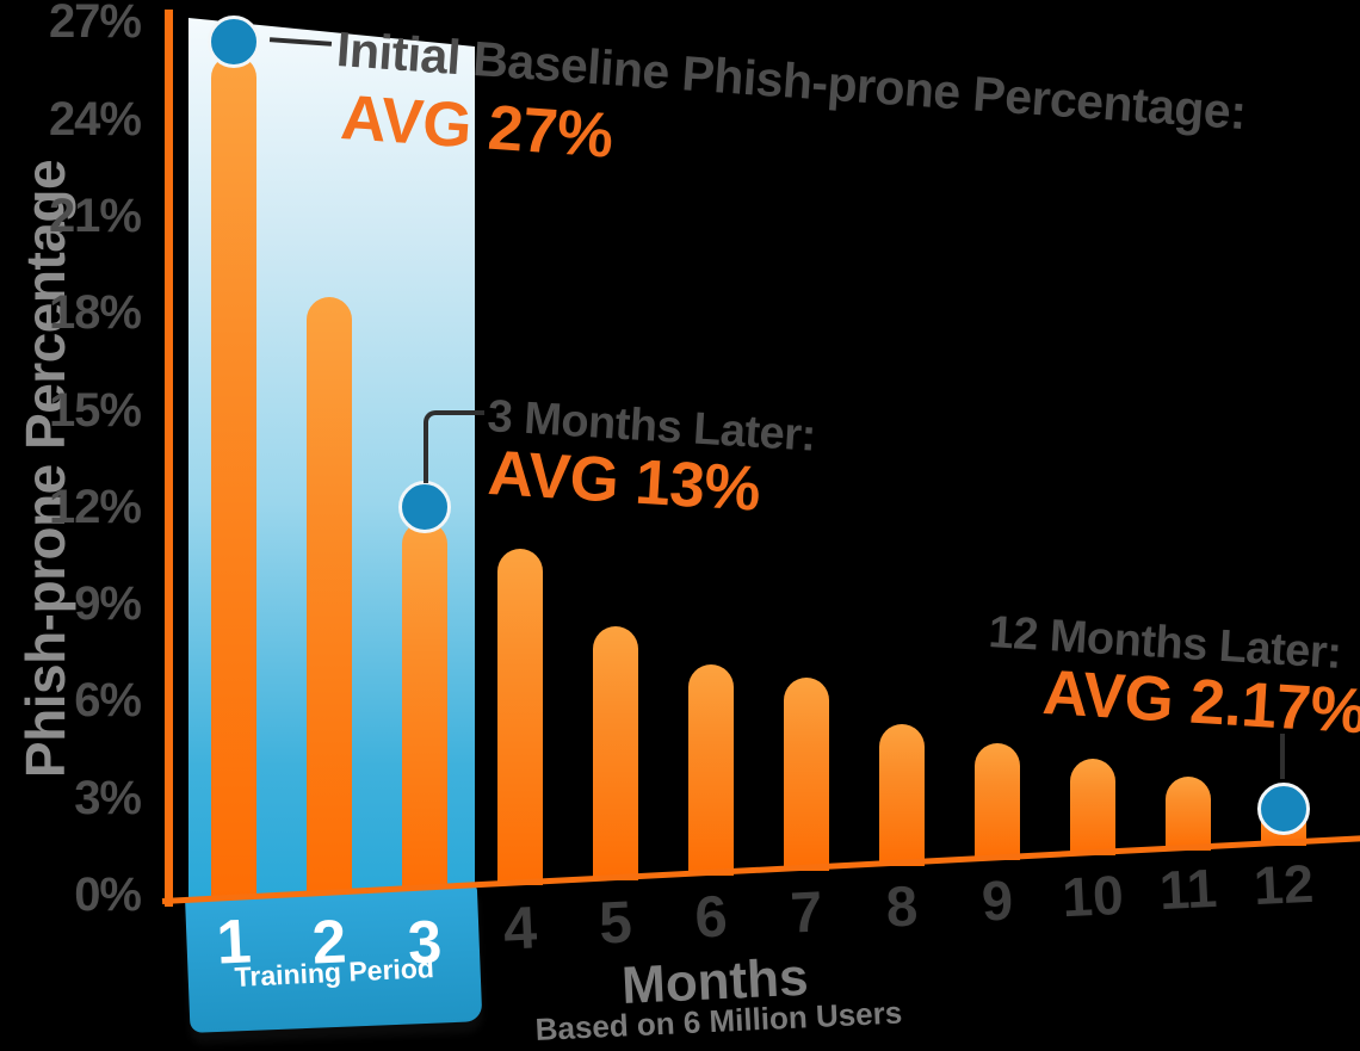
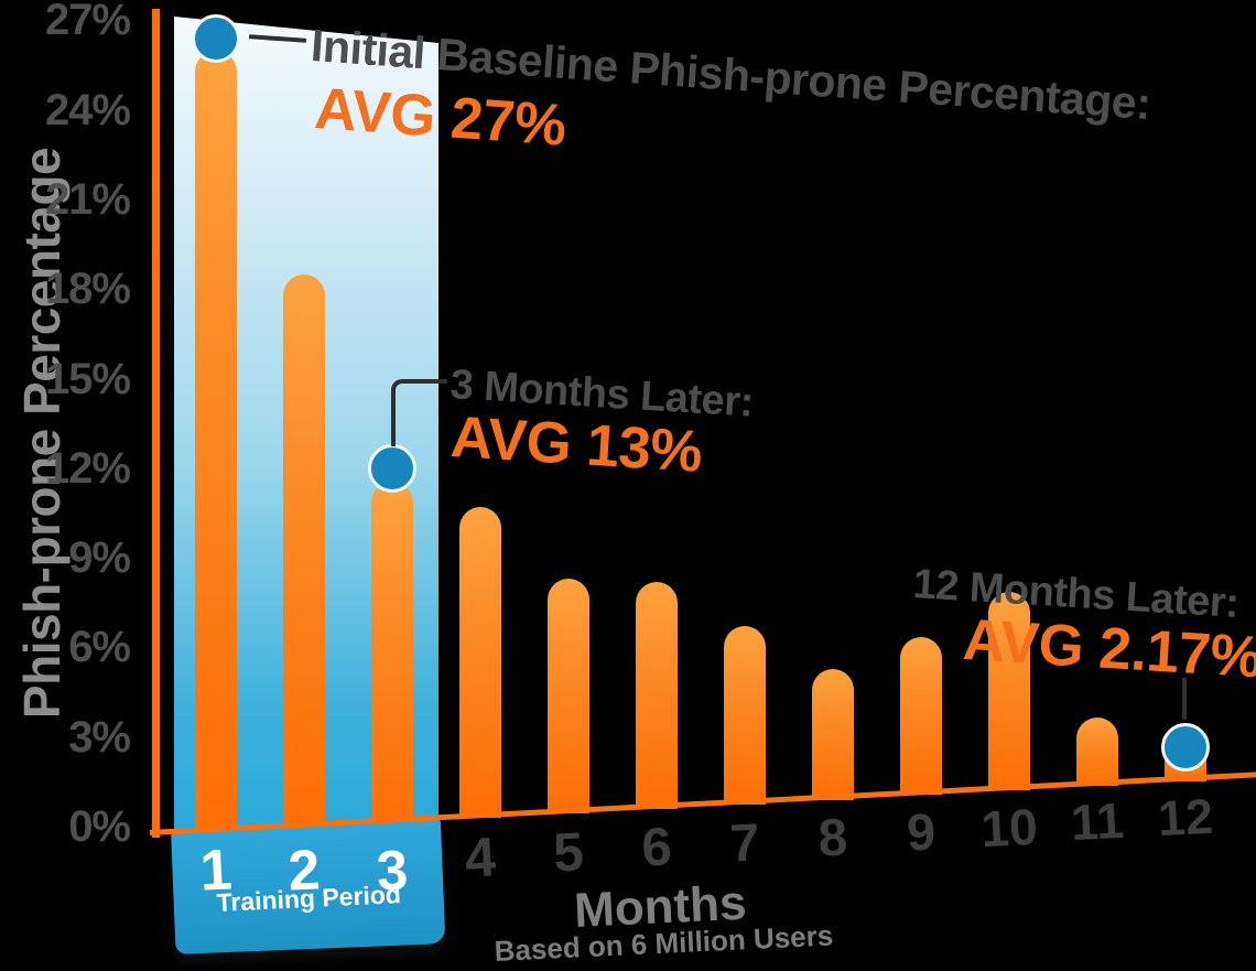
6: 7.9% -> 9.2%
9: 4.9% -> 7.2%
10: 4.2% -> 9.5%
